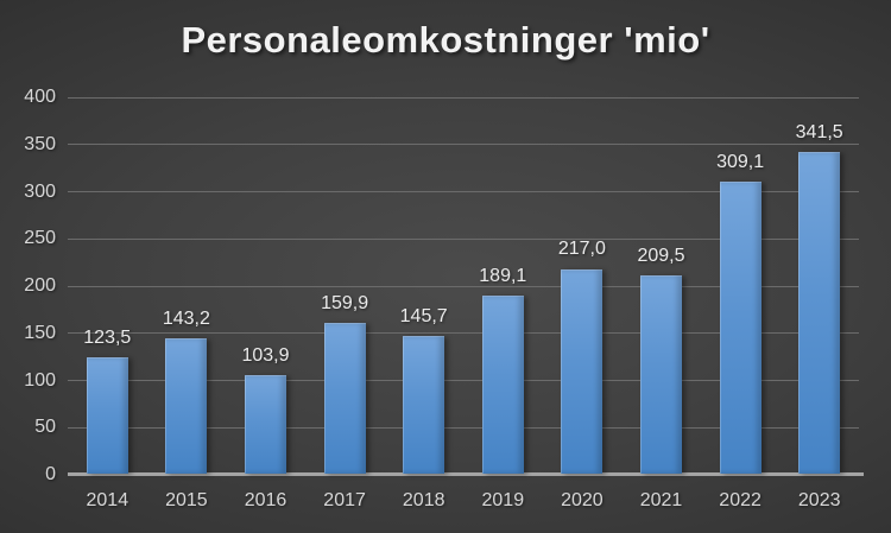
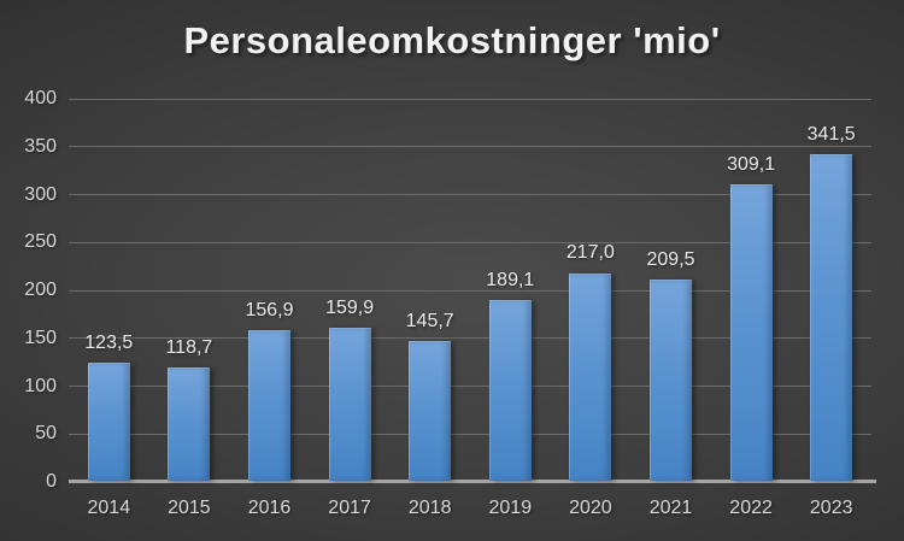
2015: 143,2 -> 118,7
2016: 103,9 -> 156,9
